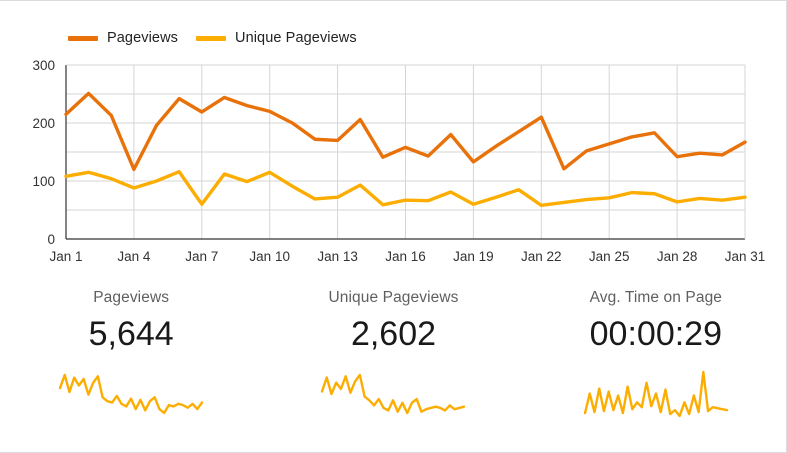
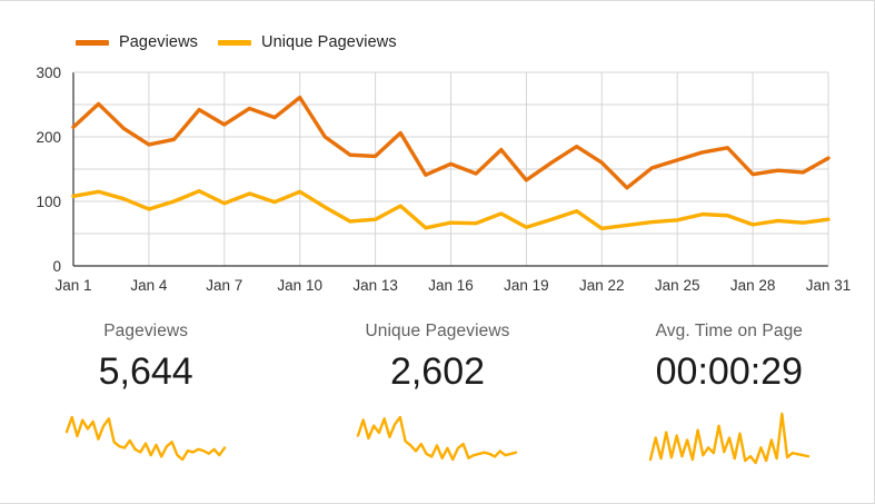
Pageviews/Jan 4: 120 -> 190
Unique Pageviews/Jan 7: 60 -> 100
Pageviews/Jan 10: 220 -> 260
Pageviews/Jan 22: 210 -> 160
